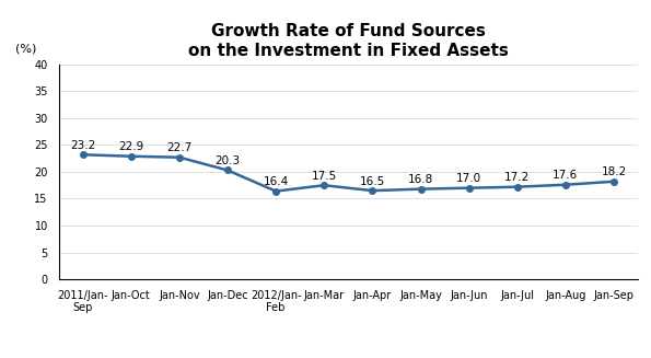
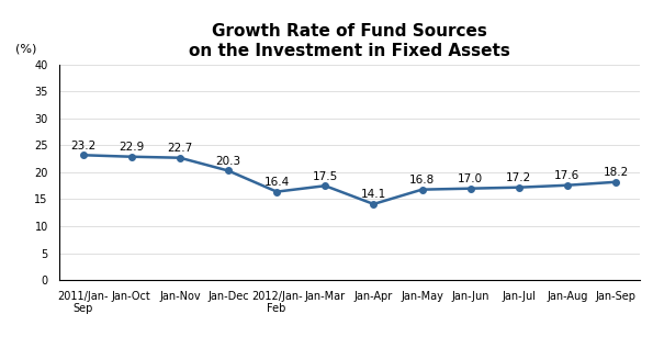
Jan-Apr: 16.5 -> 14.1
